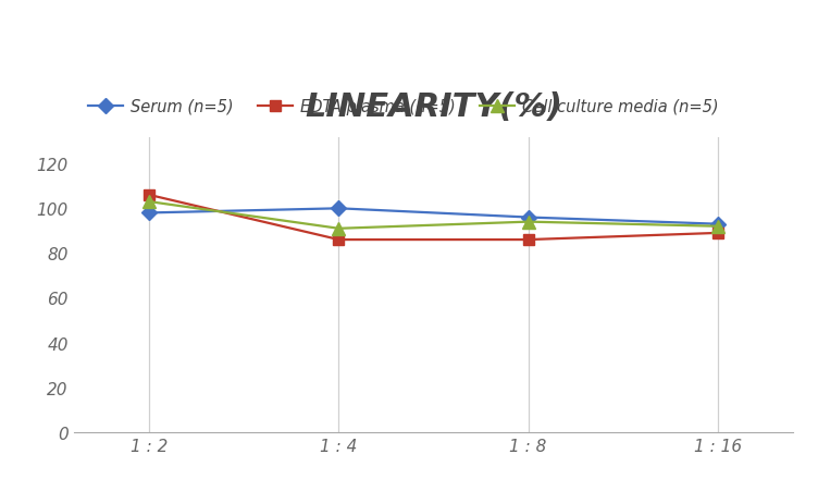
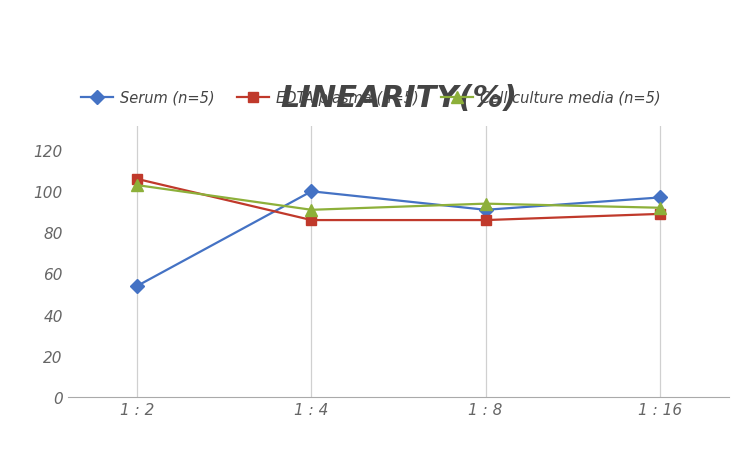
Serum (n=5)/1 : 2: 98 -> 54
Serum (n=5)/1 : 8: 96 -> 91
Serum (n=5)/1 : 16: 93 -> 97
